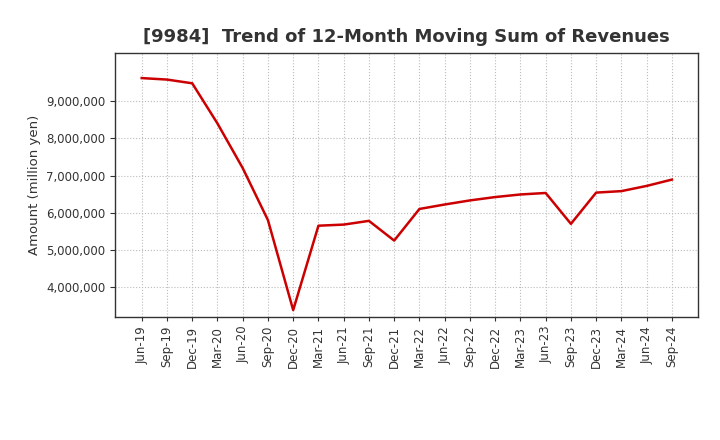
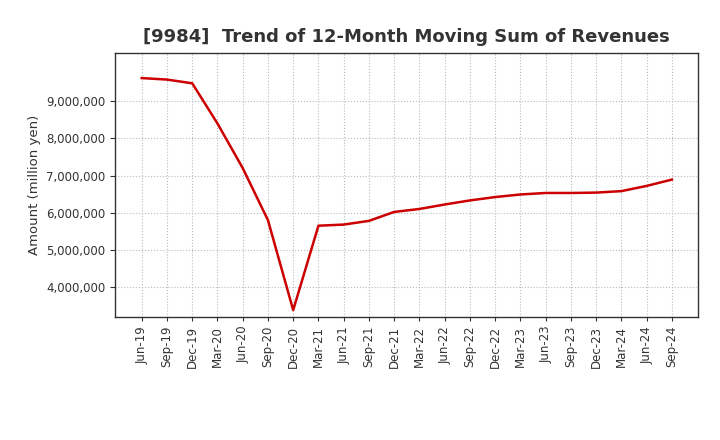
Dec-21: 5,250,000 -> 6,020,000
Sep-23: 5,700,000 -> 6,530,000
